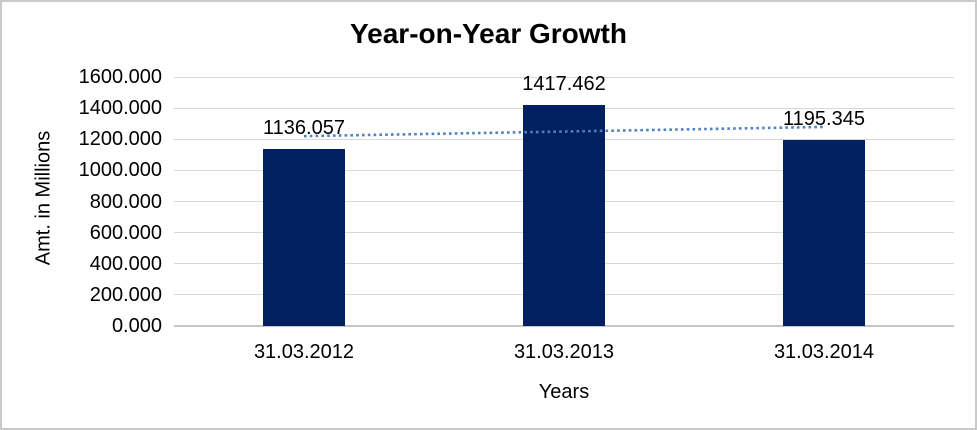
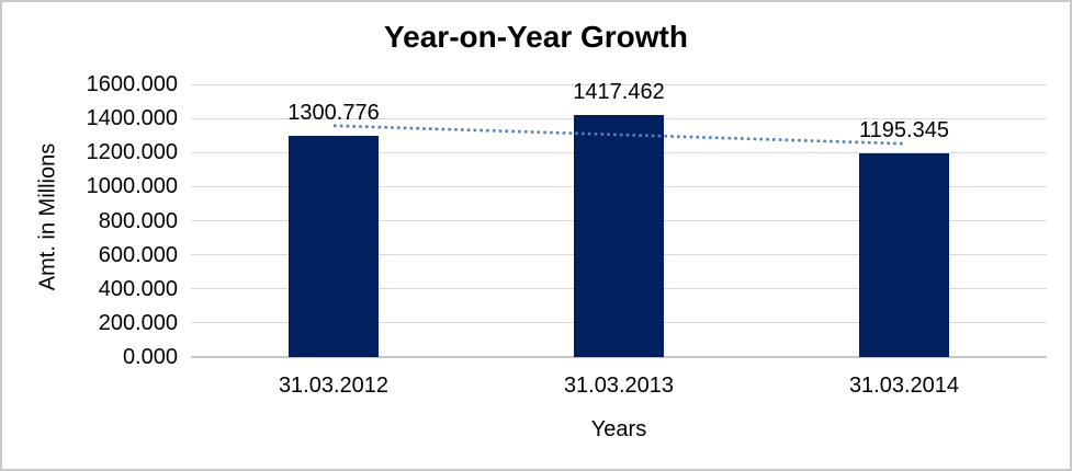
31.03.2012: 1136.057 -> 1300.776
